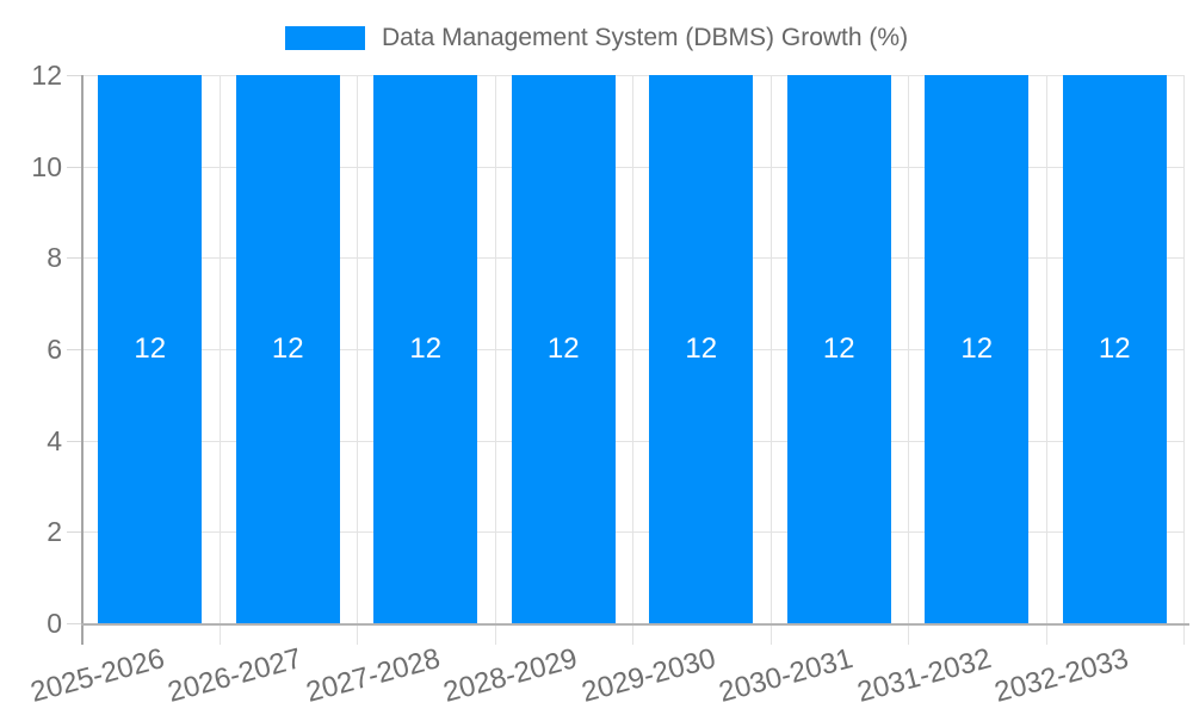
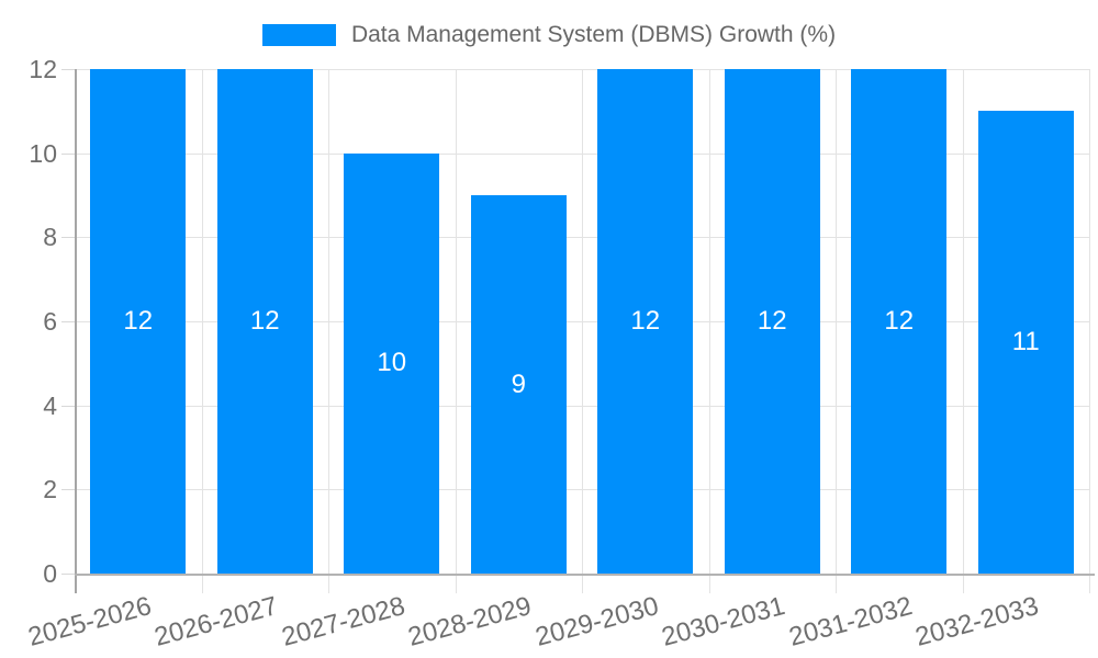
2027-2028: 12 -> 10
2028-2029: 12 -> 9
2032-2033: 12 -> 11
